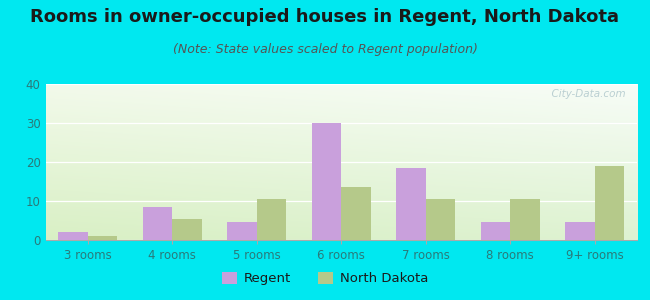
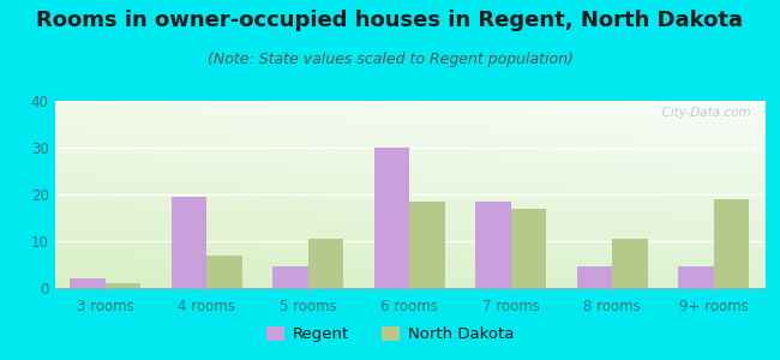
Regent/4 rooms: 8.5 -> 19.5
North Dakota/4 rooms: 5.5 -> 7.0
North Dakota/6 rooms: 13.5 -> 18.5
North Dakota/7 rooms: 10.5 -> 17.0
